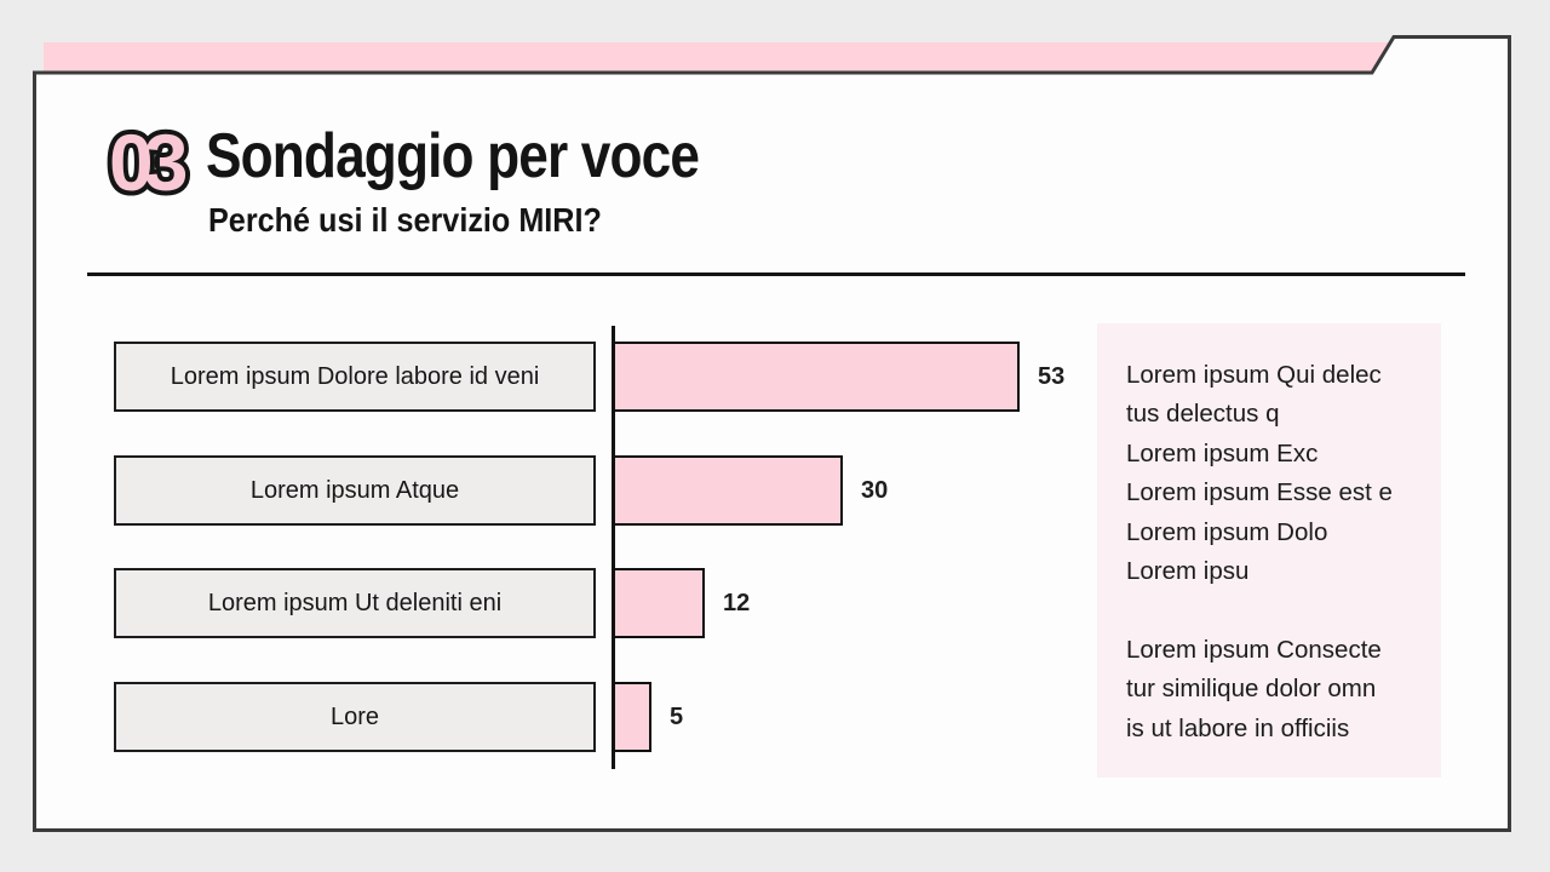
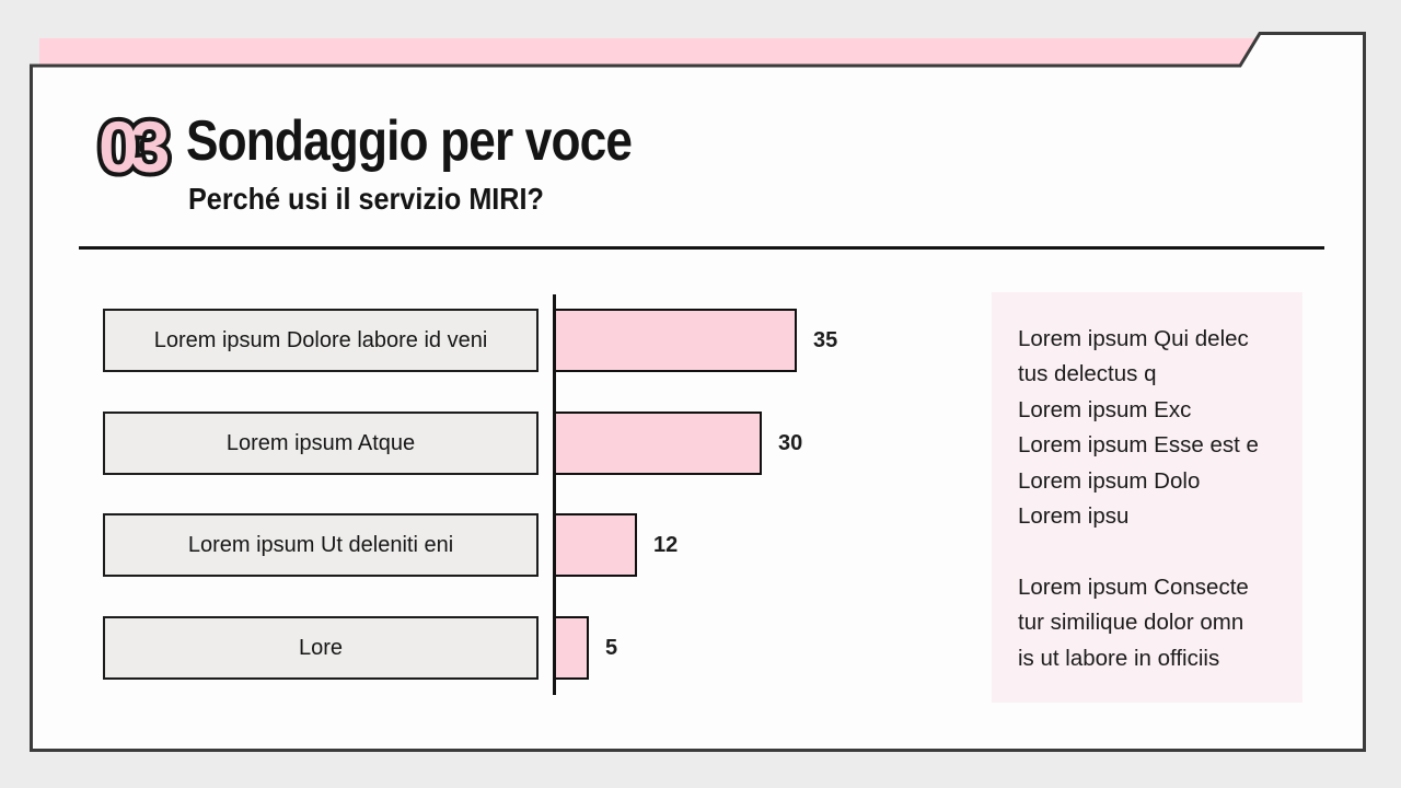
Lorem ipsum Dolore labore id veni: 53 -> 35
